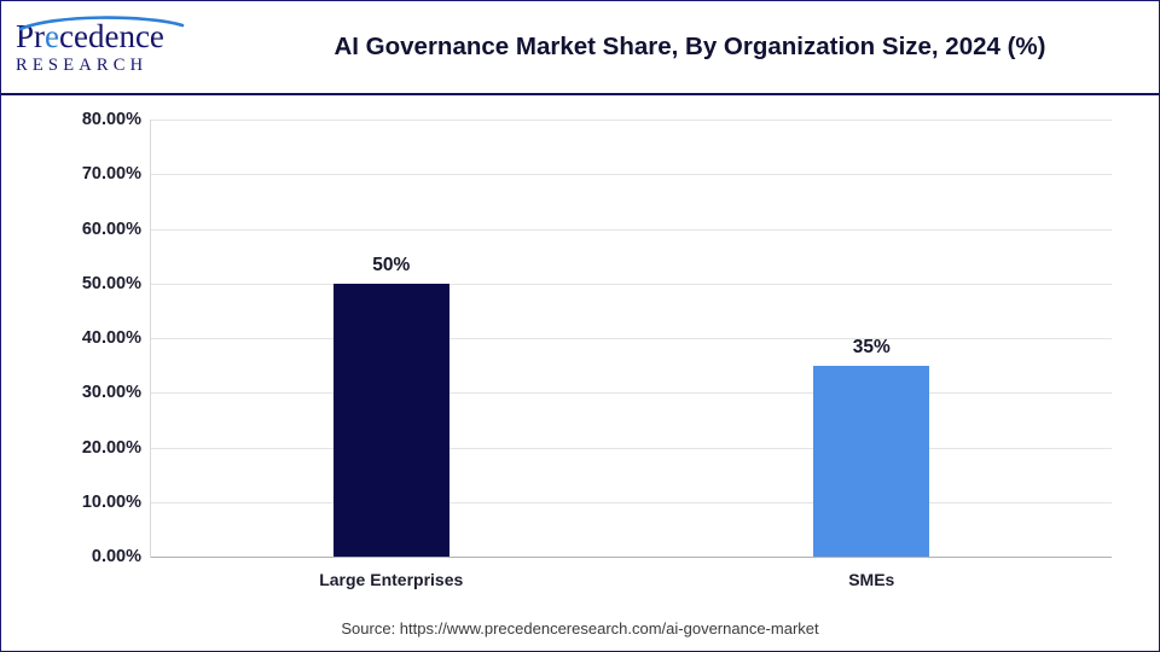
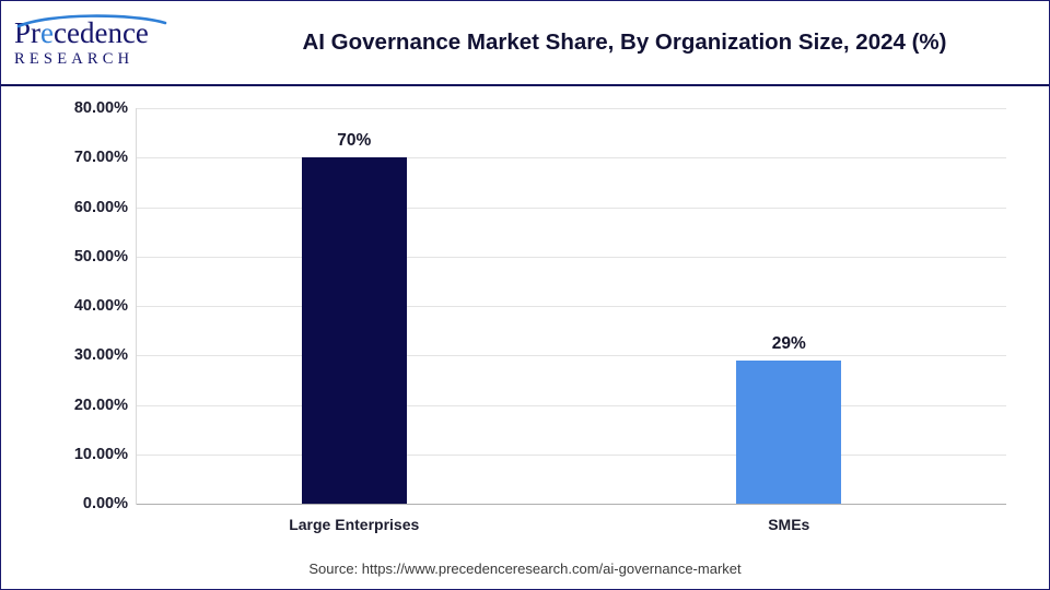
Large Enterprises: 50% -> 70%
SMEs: 35% -> 29%
